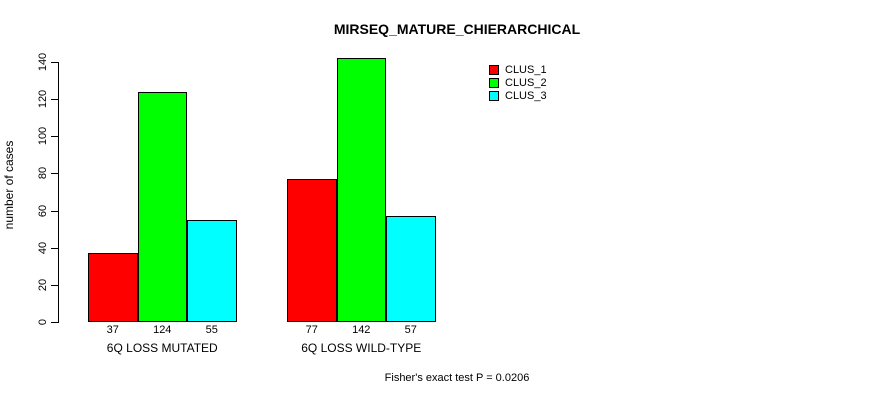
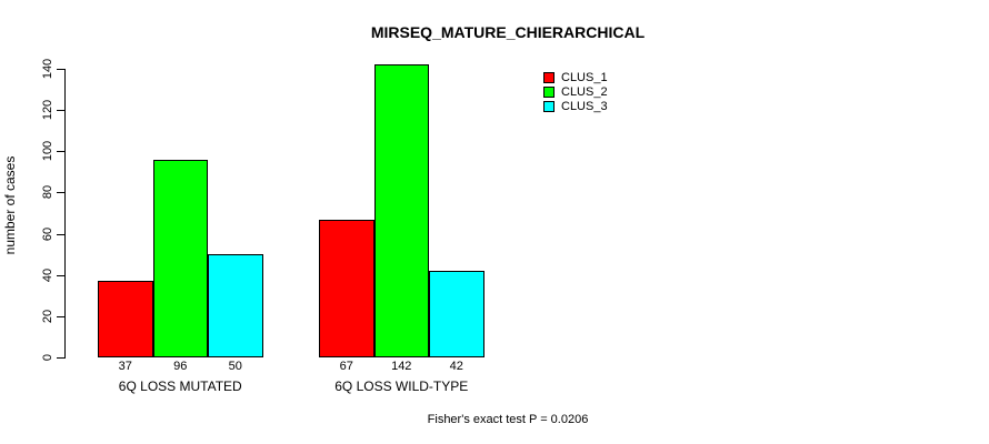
CLUS_2/6Q LOSS MUTATED: 124 -> 96
CLUS_3/6Q LOSS MUTATED: 55 -> 50
CLUS_1/6Q LOSS WILD-TYPE: 77 -> 67
CLUS_3/6Q LOSS WILD-TYPE: 57 -> 42
